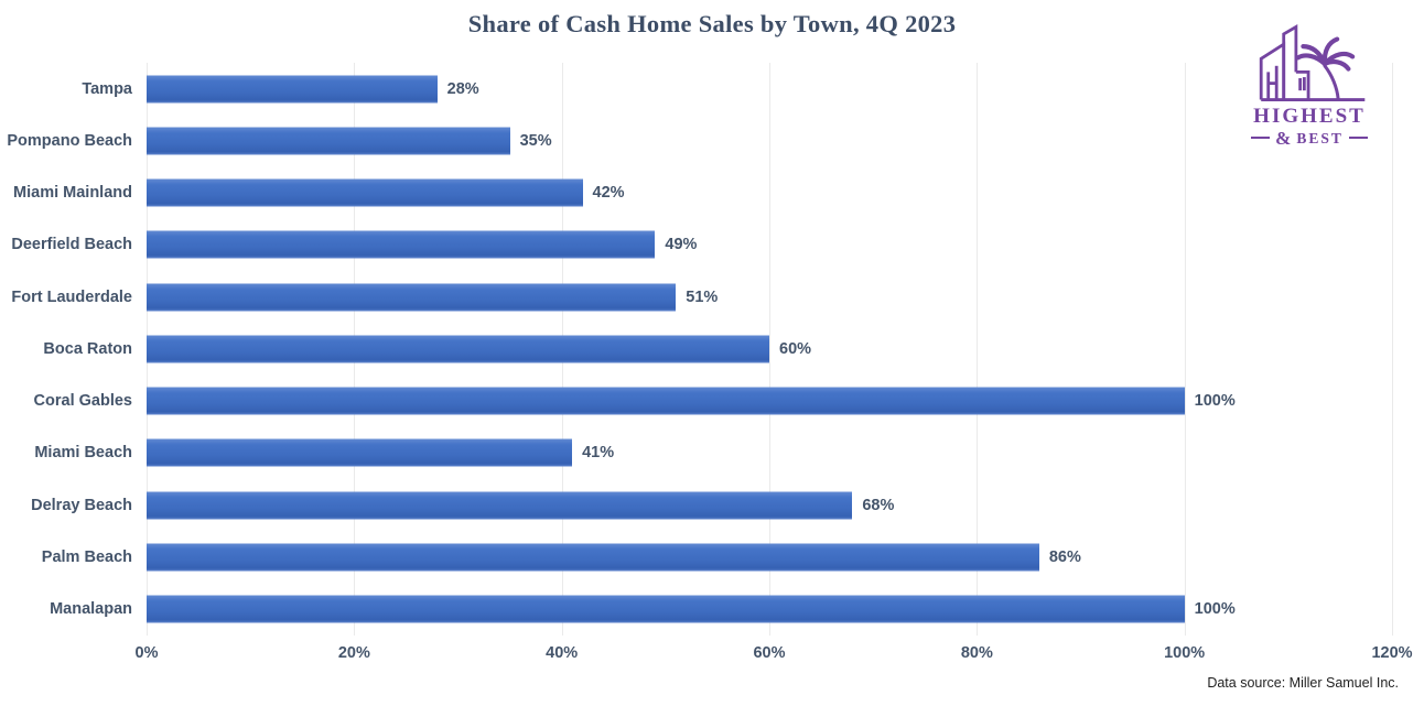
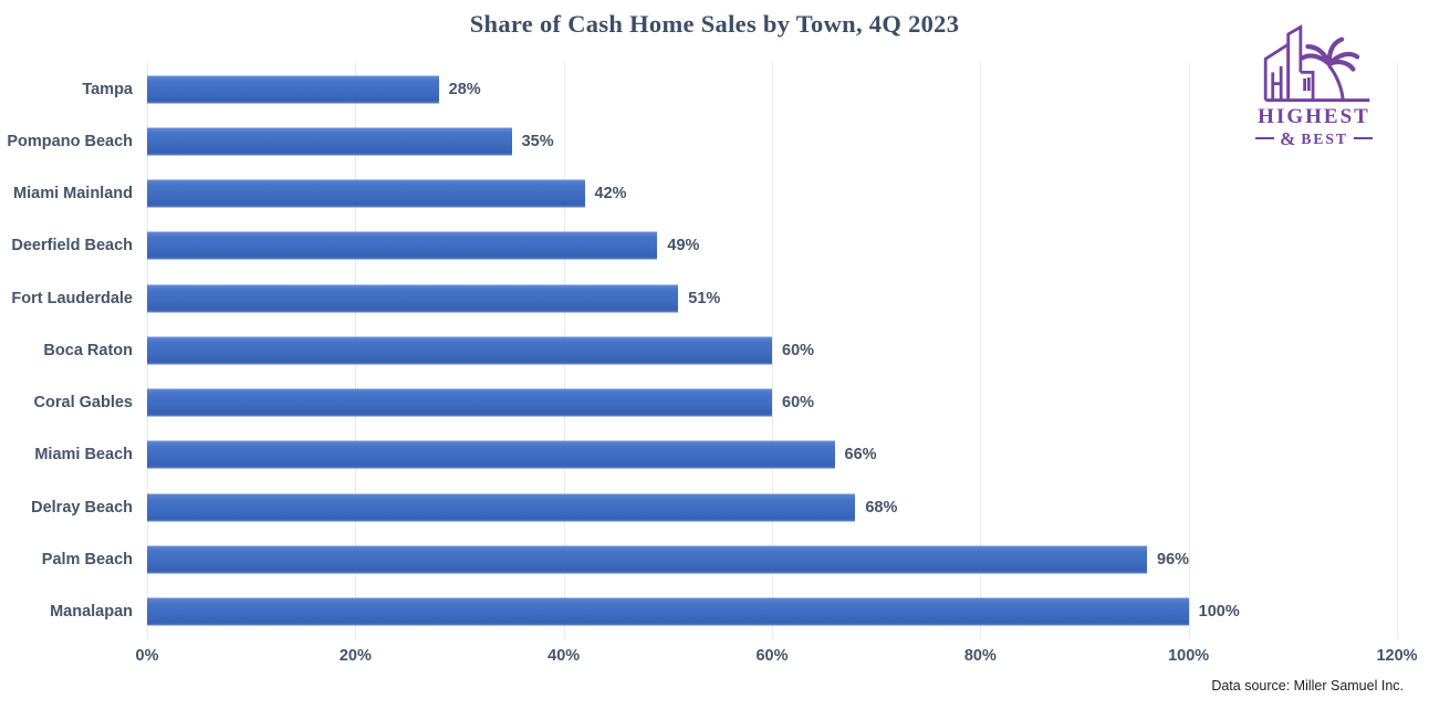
Coral Gables: 100% -> 60%
Miami Beach: 41% -> 66%
Palm Beach: 86% -> 96%
